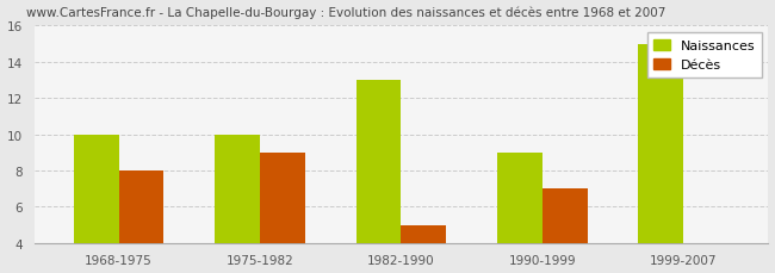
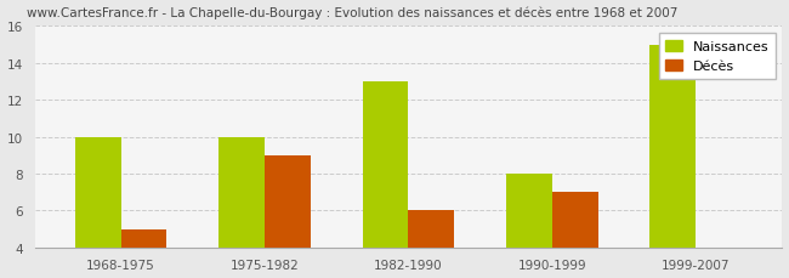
Décès/1968-1975: 8 -> 5
Décès/1982-1990: 5 -> 6
Naissances/1990-1999: 9 -> 8
